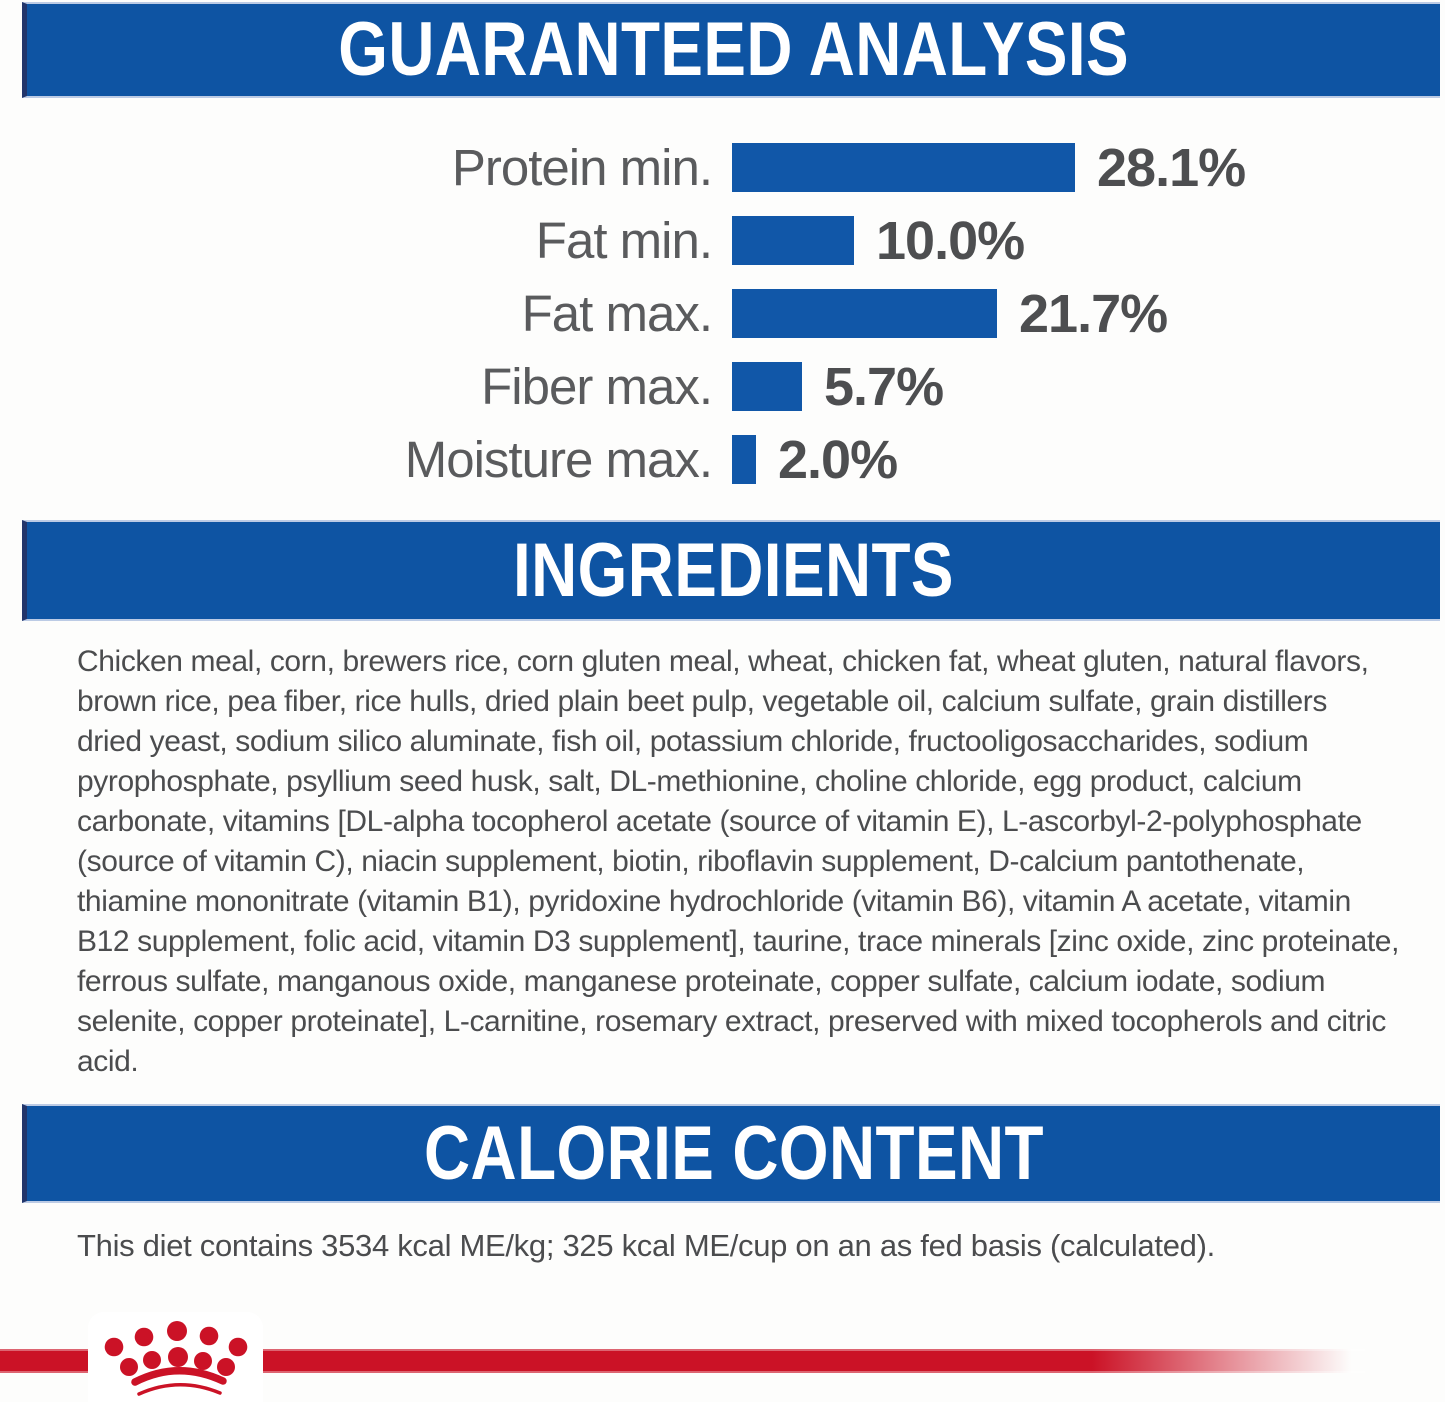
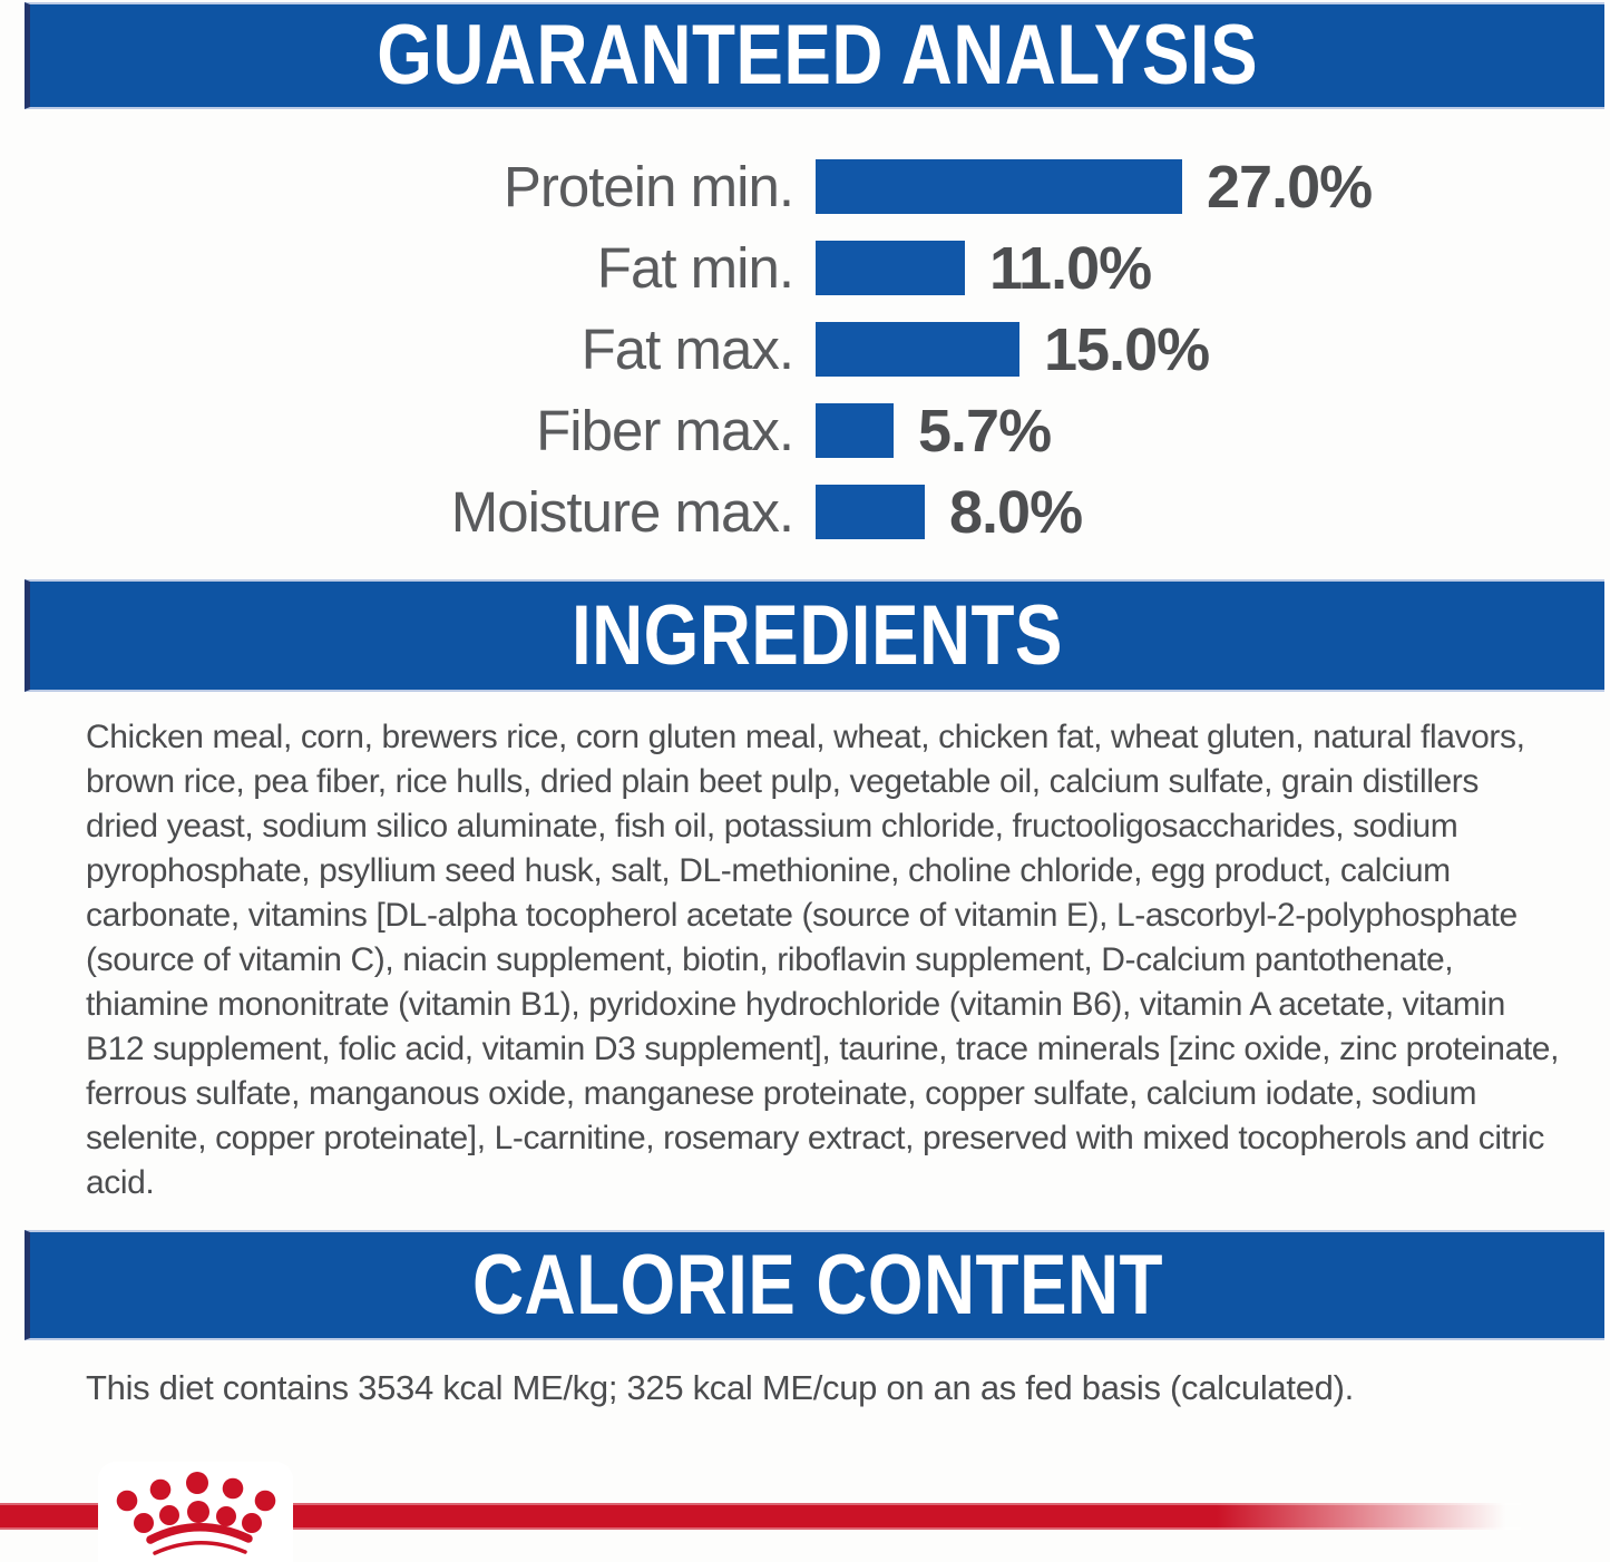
Protein min.: 28.1% -> 27.0%
Fat min.: 10.0% -> 11.0%
Fat max.: 21.7% -> 15.0%
Moisture max.: 2.0% -> 8.0%
